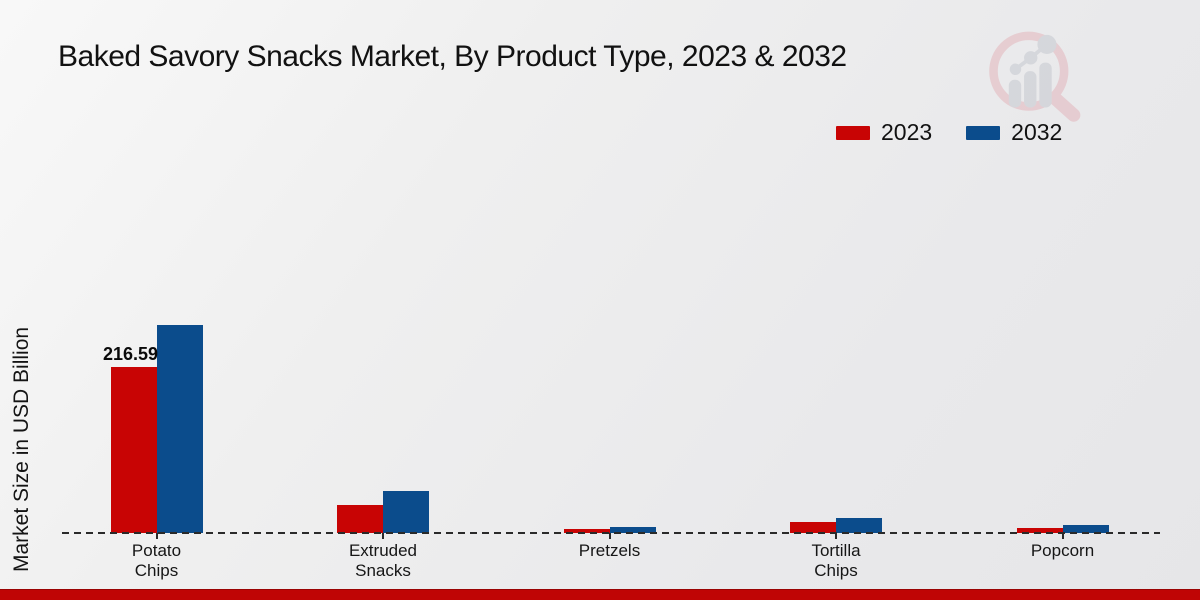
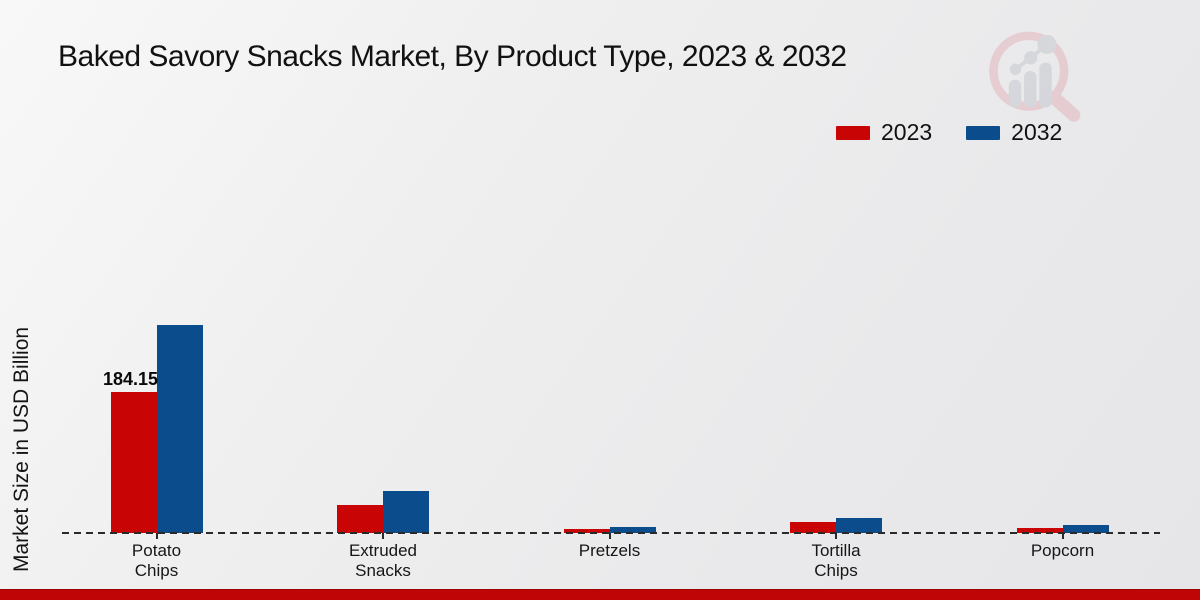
2023/Potato Chips: 216.59 -> 184.15
